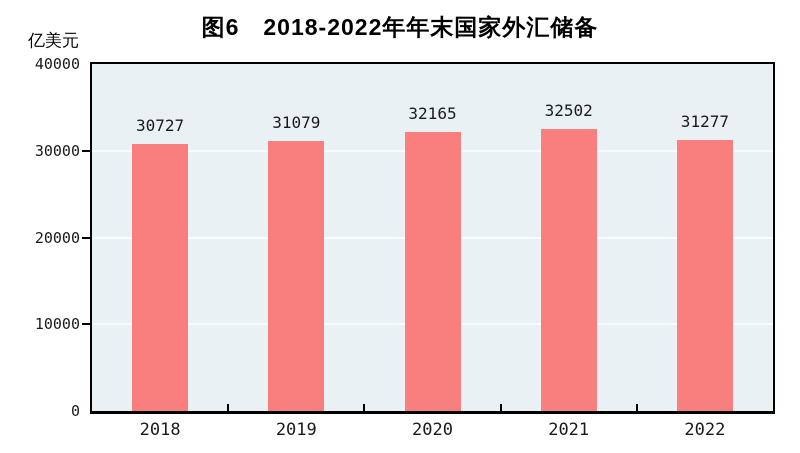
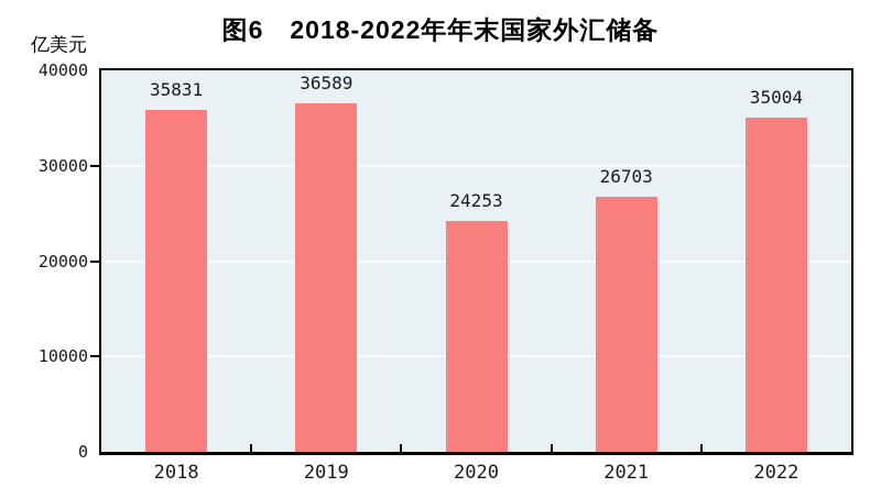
2018: 30727 -> 35831
2019: 31079 -> 36589
2020: 32165 -> 24253
2021: 32502 -> 26703
2022: 31277 -> 35004
